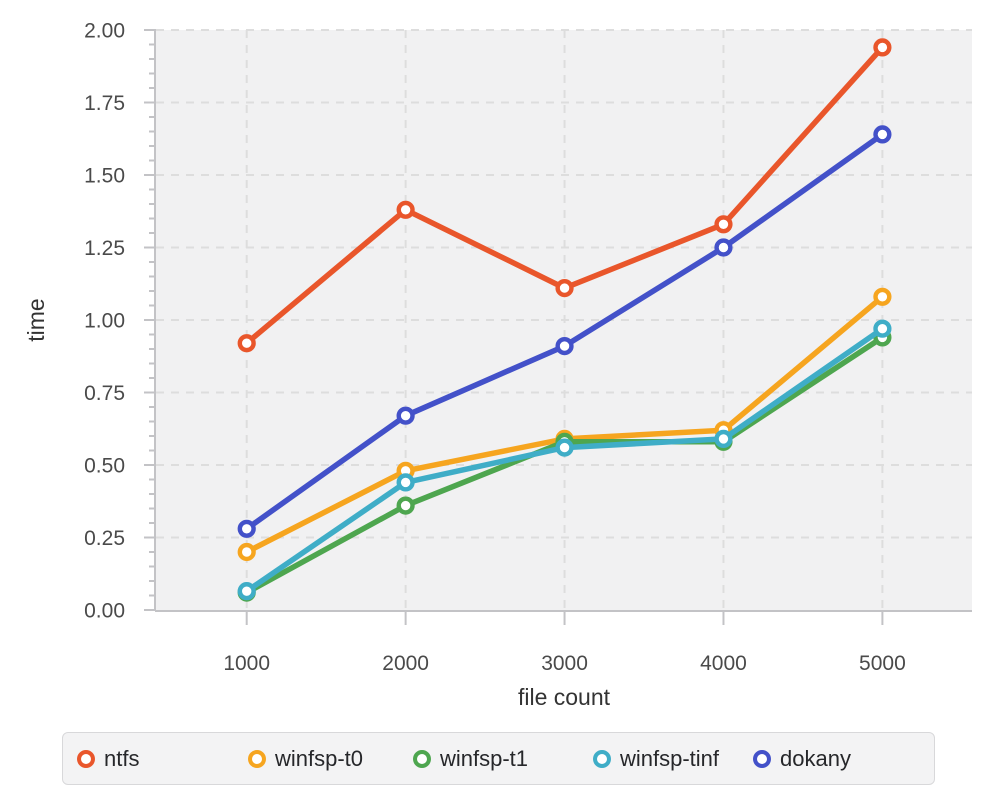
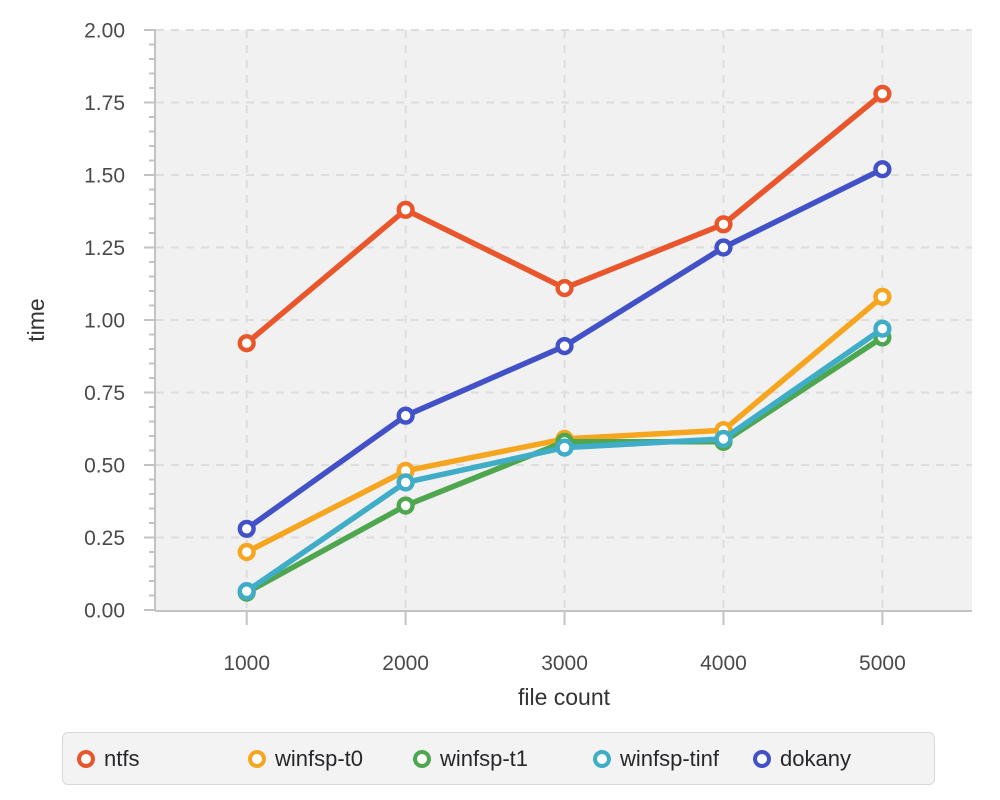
ntfs/5000: 1.94 -> 1.78
dokany/5000: 1.64 -> 1.52
